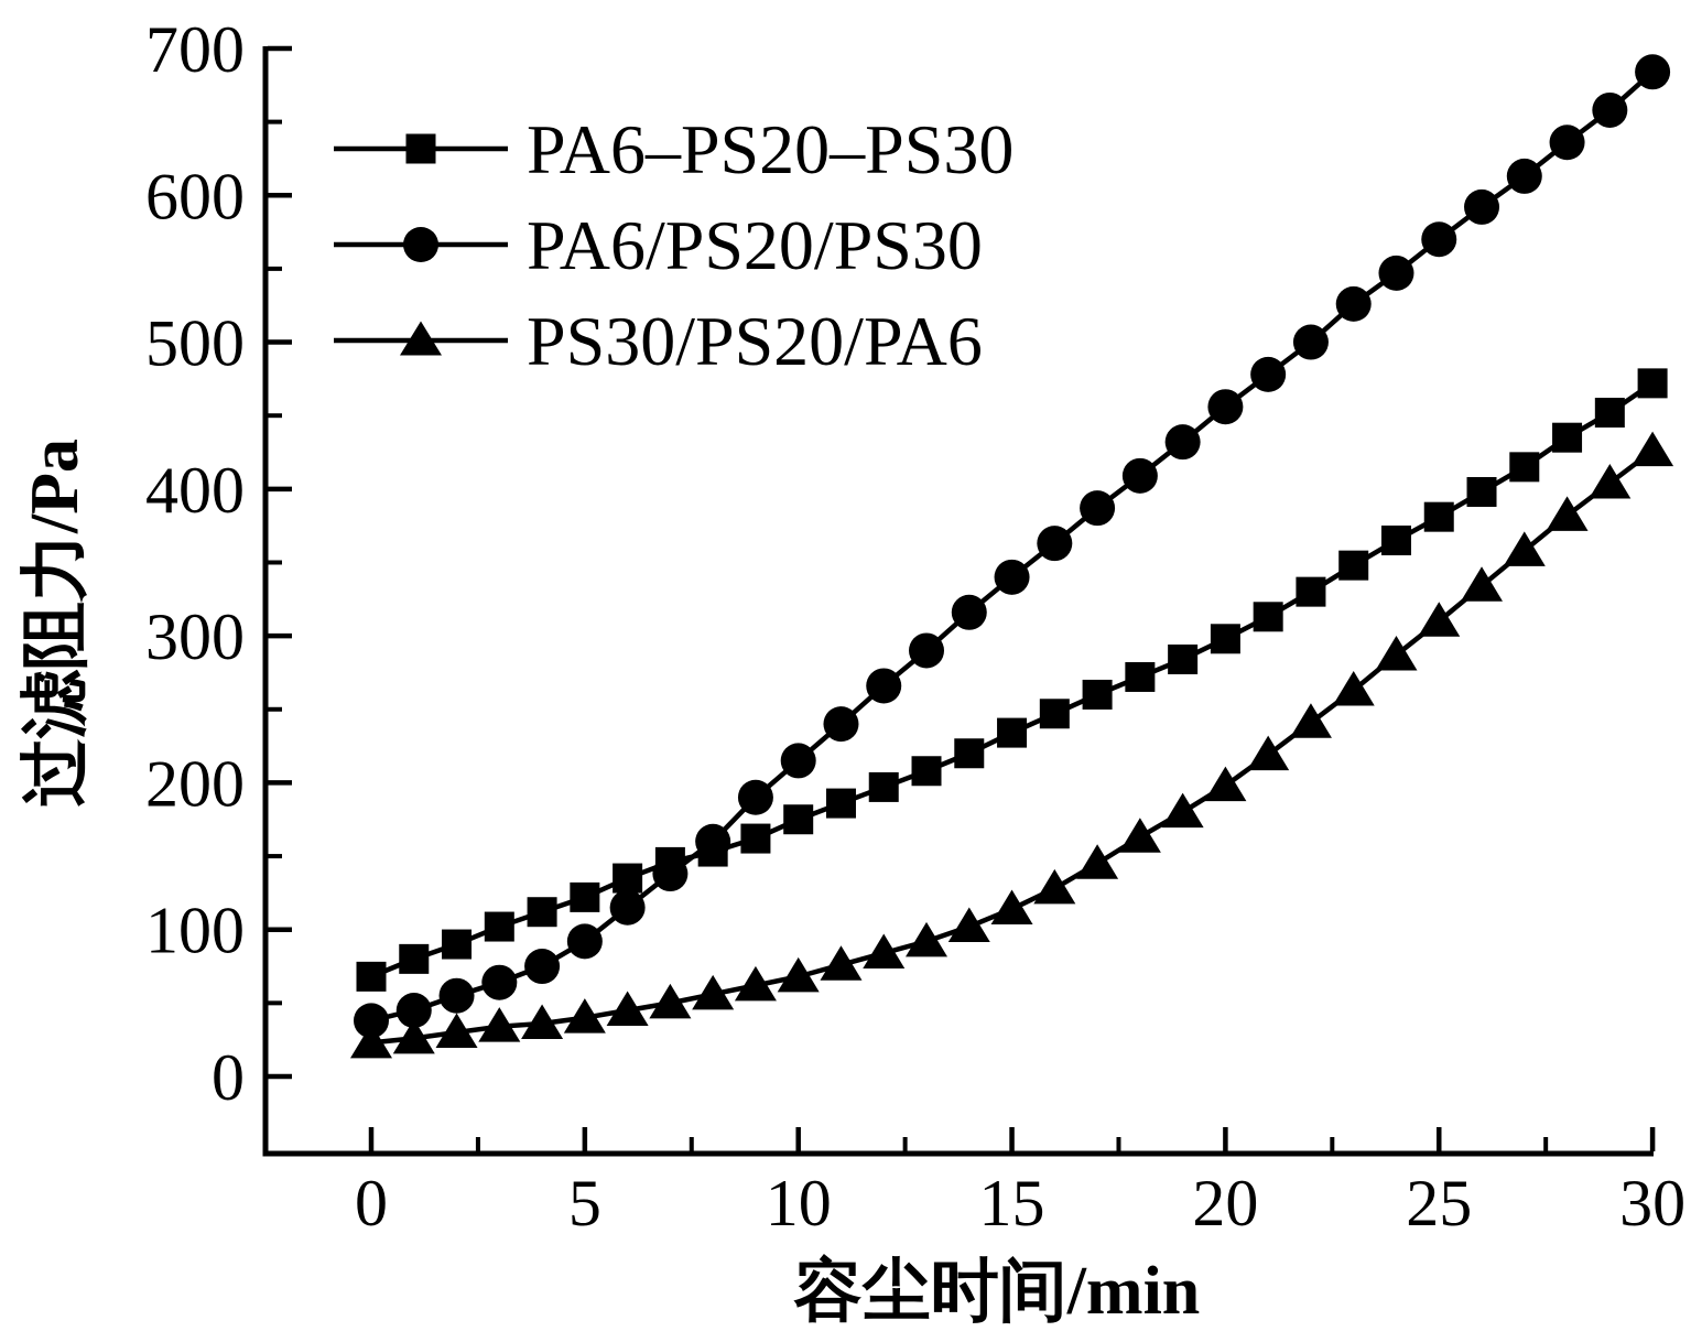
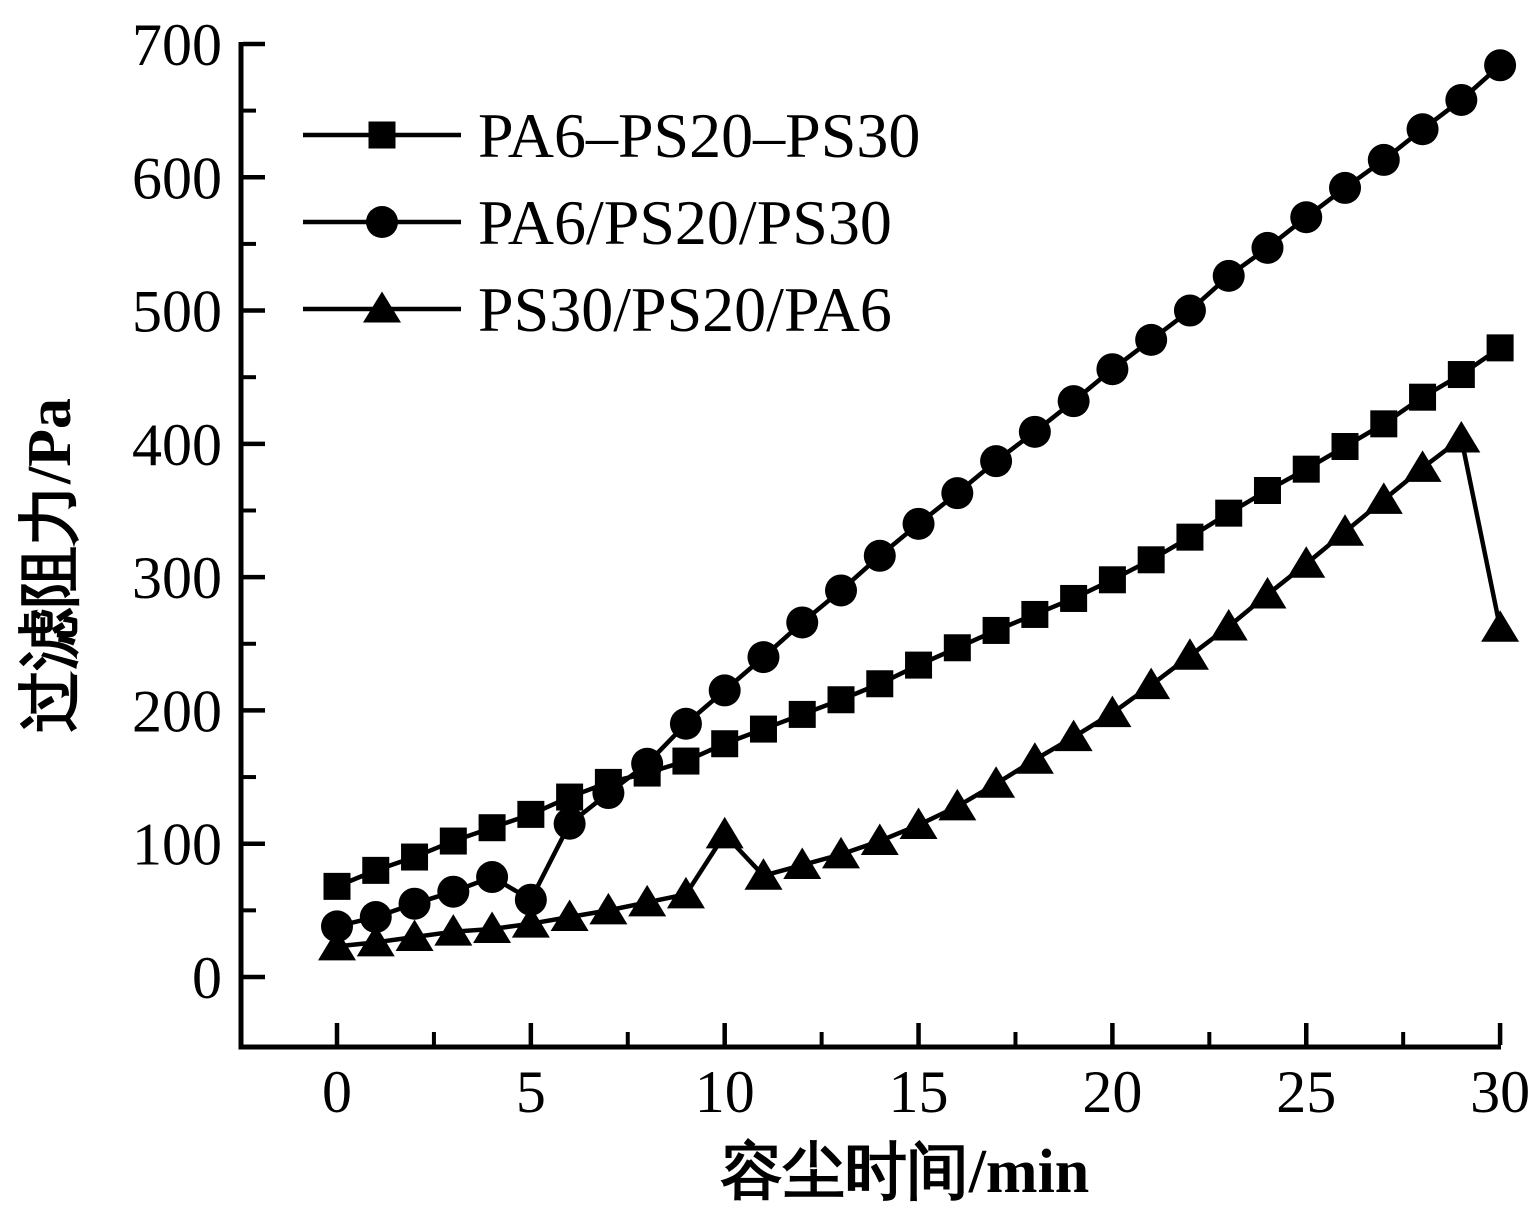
PA6/PS20/PS30/5: 92 -> 58
PS30/PS20/PA6/10: 68 -> 107
PS30/PS20/PA6/30: 426 -> 262
